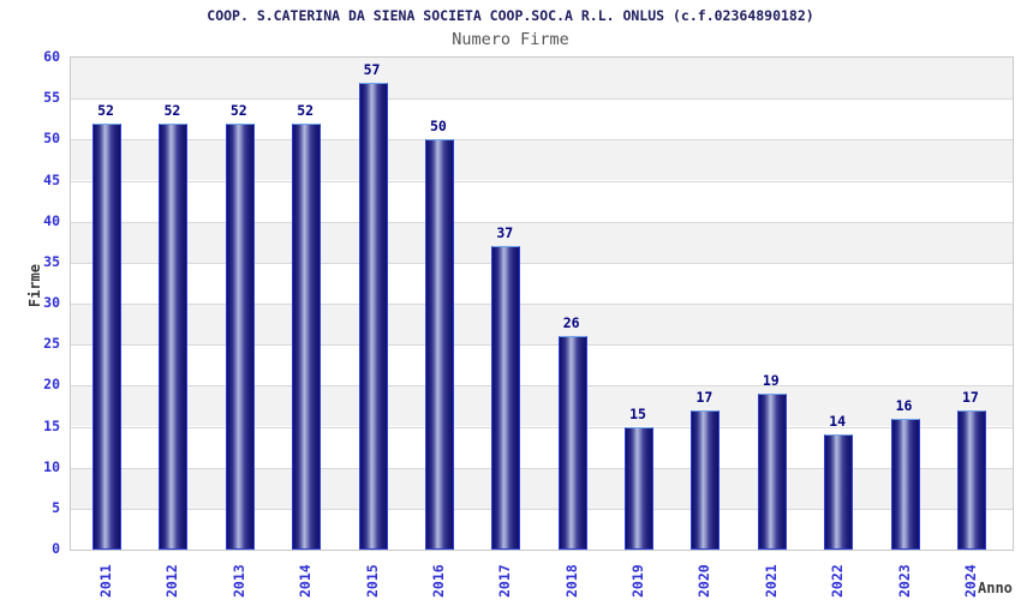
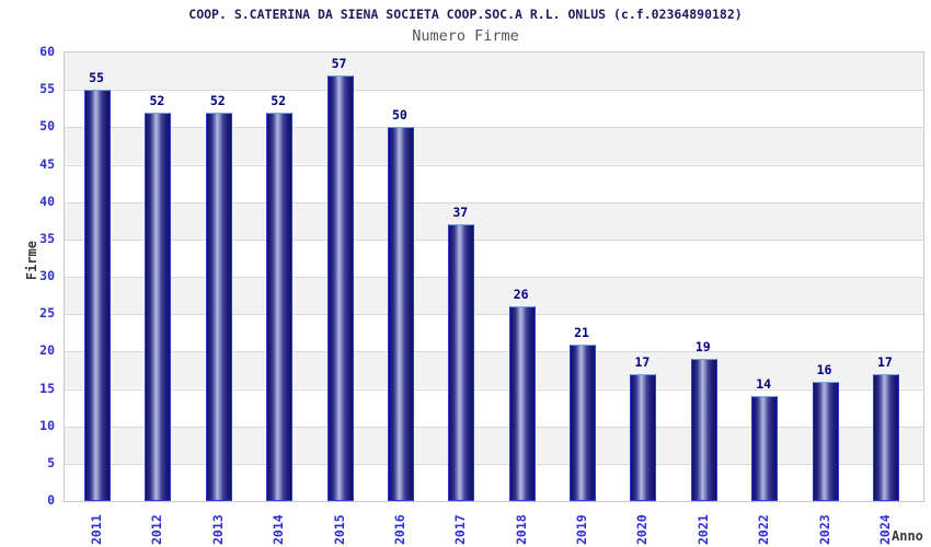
2011: 52 -> 55
2019: 15 -> 21
